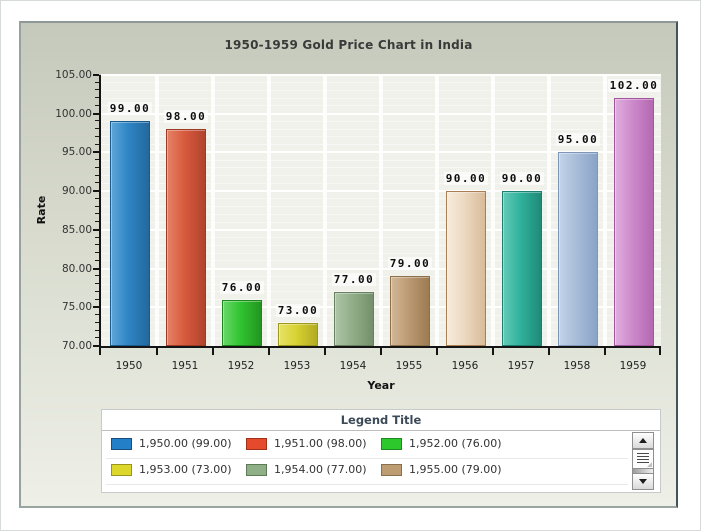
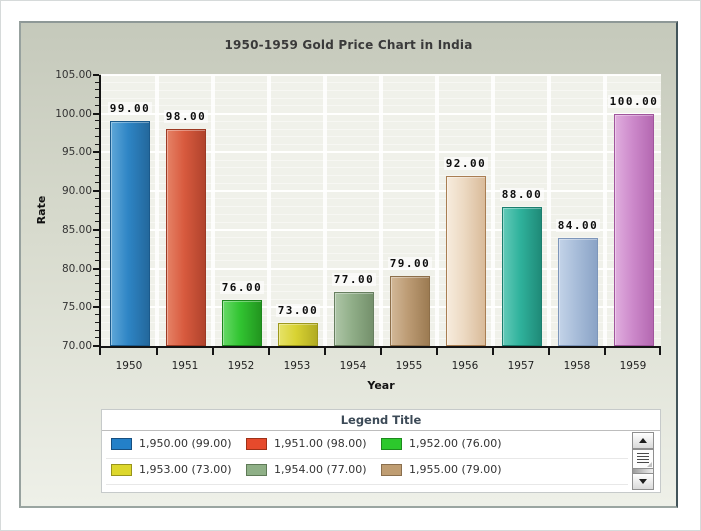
1956: 90.00 -> 92.00
1957: 90.00 -> 88.00
1958: 95.00 -> 84.00
1959: 102.00 -> 100.00
